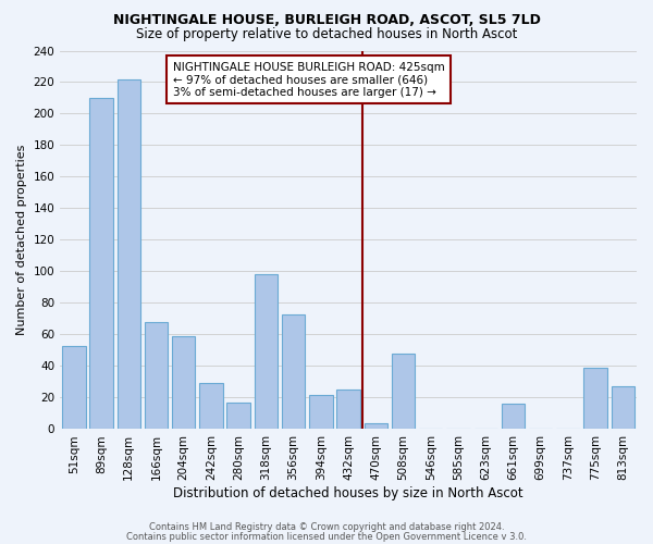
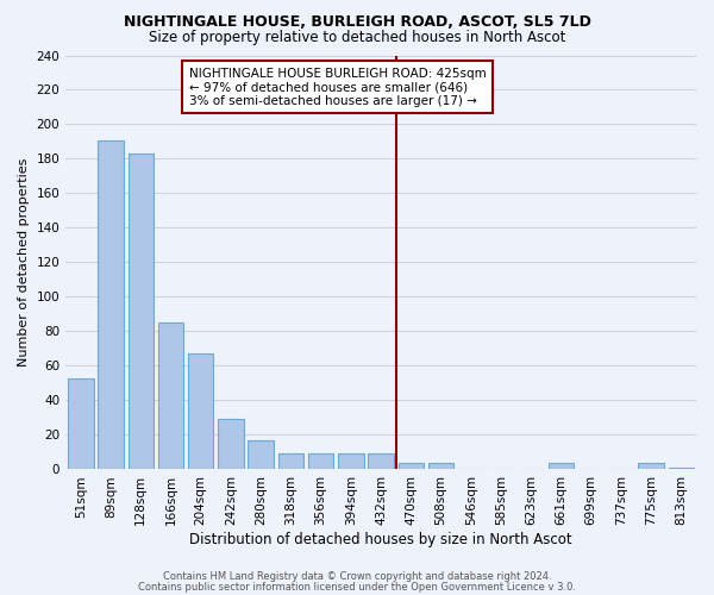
89sqm: 210 -> 191
128sqm: 222 -> 183
166sqm: 68 -> 85
204sqm: 59 -> 67
318sqm: 98 -> 9
356sqm: 73 -> 9
394sqm: 22 -> 9
432sqm: 25 -> 9
508sqm: 48 -> 4
661sqm: 16 -> 4
775sqm: 39 -> 4
813sqm: 27 -> 1
